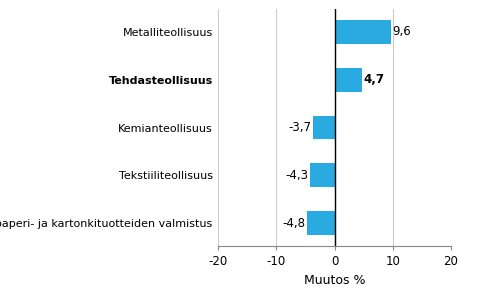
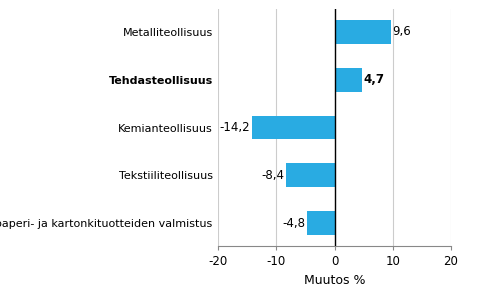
Kemianteollisuus: -3,7 -> -14,2
Tekstiiliteollisuus: -4,3 -> -8,4
